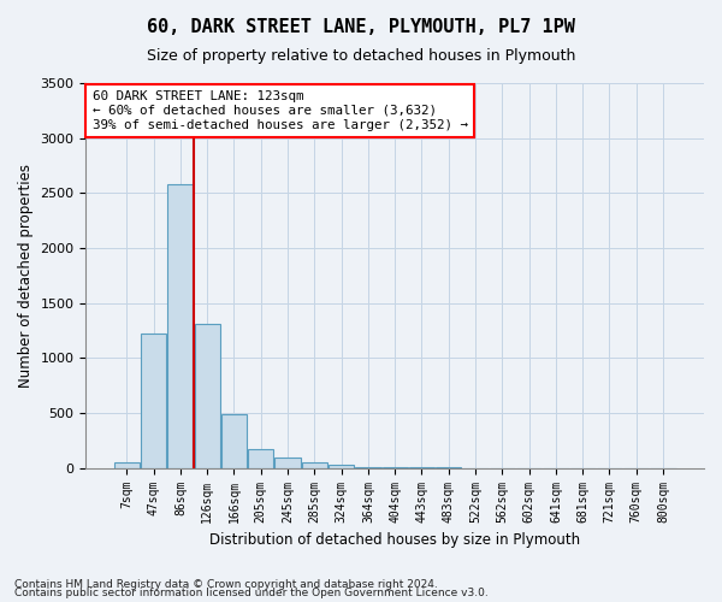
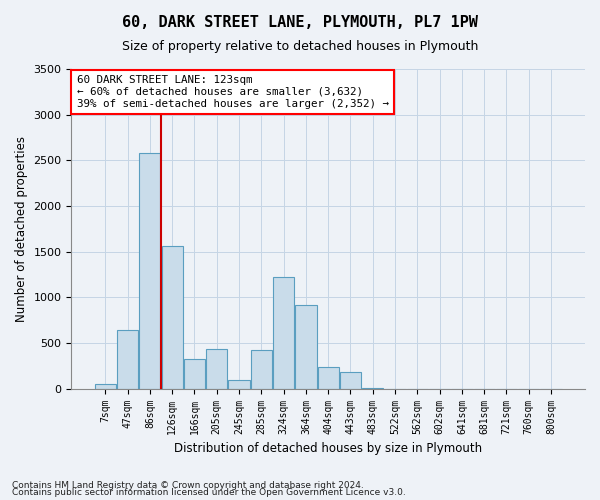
47sqm: 1220 -> 640
126sqm: 1310 -> 1560
166sqm: 490 -> 320
205sqm: 180 -> 440
285sqm: 60 -> 420
324sqm: 30 -> 1220
364sqm: 10 -> 920
404sqm: 0 -> 240
443sqm: 0 -> 180
